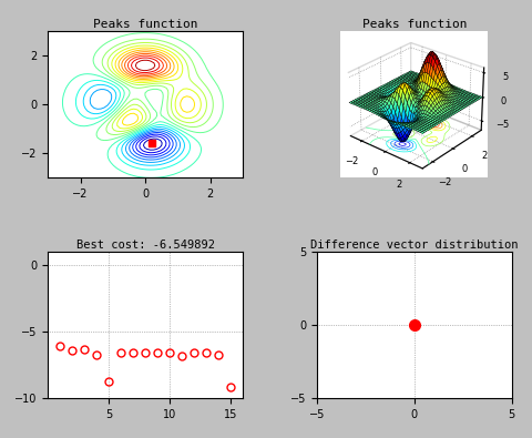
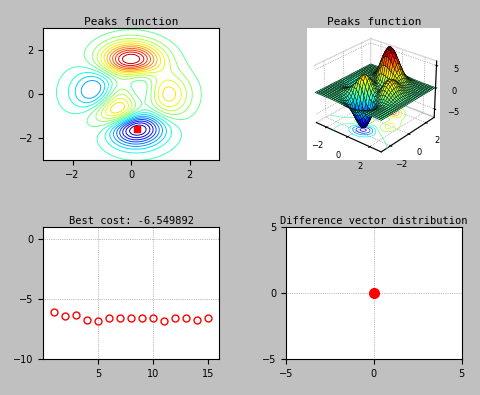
5: -8.7 -> -6.8
15: -9.1 -> -6.6
